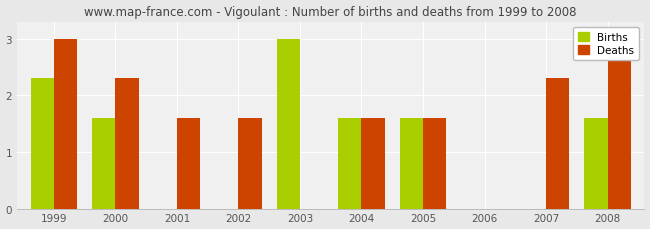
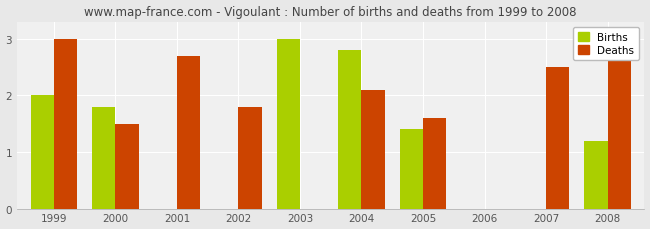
Births/1999: 2.3 -> 2.0
Births/2000: 1.6 -> 1.8
Deaths/2000: 2.3 -> 1.5
Deaths/2001: 1.6 -> 2.7
Deaths/2002: 1.6 -> 1.8
Births/2004: 1.6 -> 2.8
Deaths/2004: 1.6 -> 2.1
Births/2005: 1.6 -> 1.4
Deaths/2007: 2.3 -> 2.5
Births/2008: 1.6 -> 1.2
